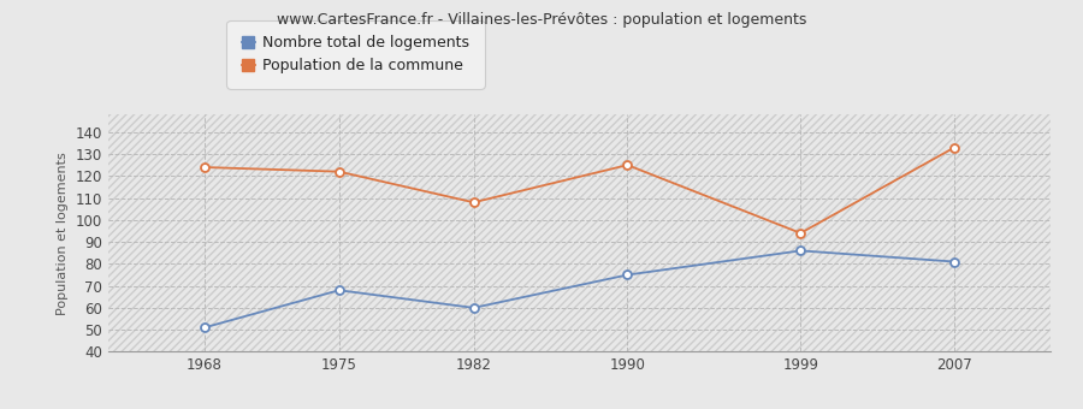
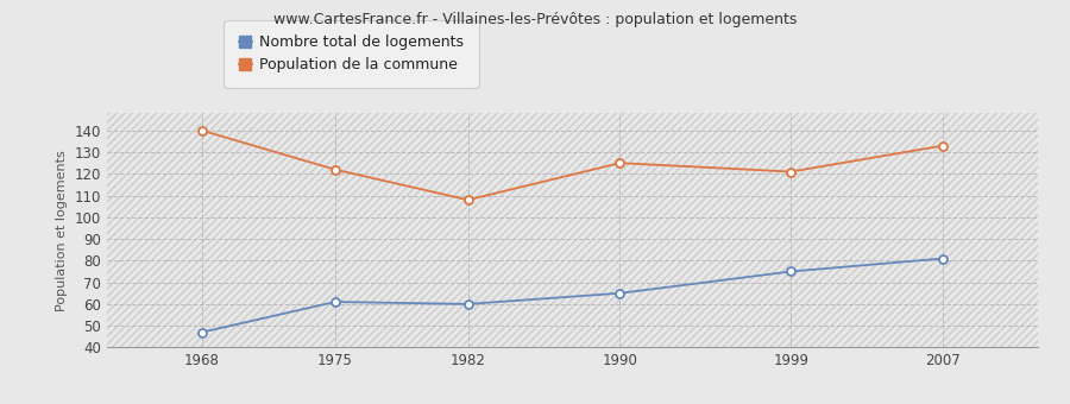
Nombre total de logements/1968: 51 -> 47
Population de la commune/1968: 124 -> 140
Nombre total de logements/1975: 68 -> 61
Nombre total de logements/1990: 75 -> 65
Nombre total de logements/1999: 86 -> 75
Population de la commune/1999: 94 -> 121
